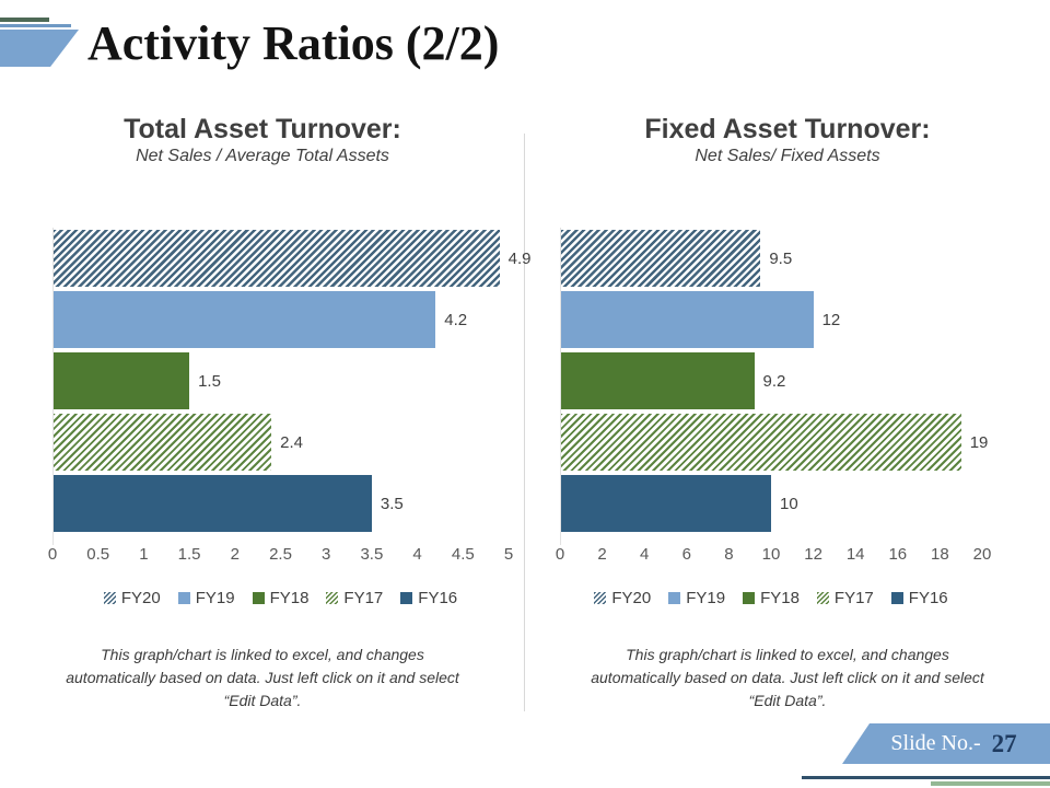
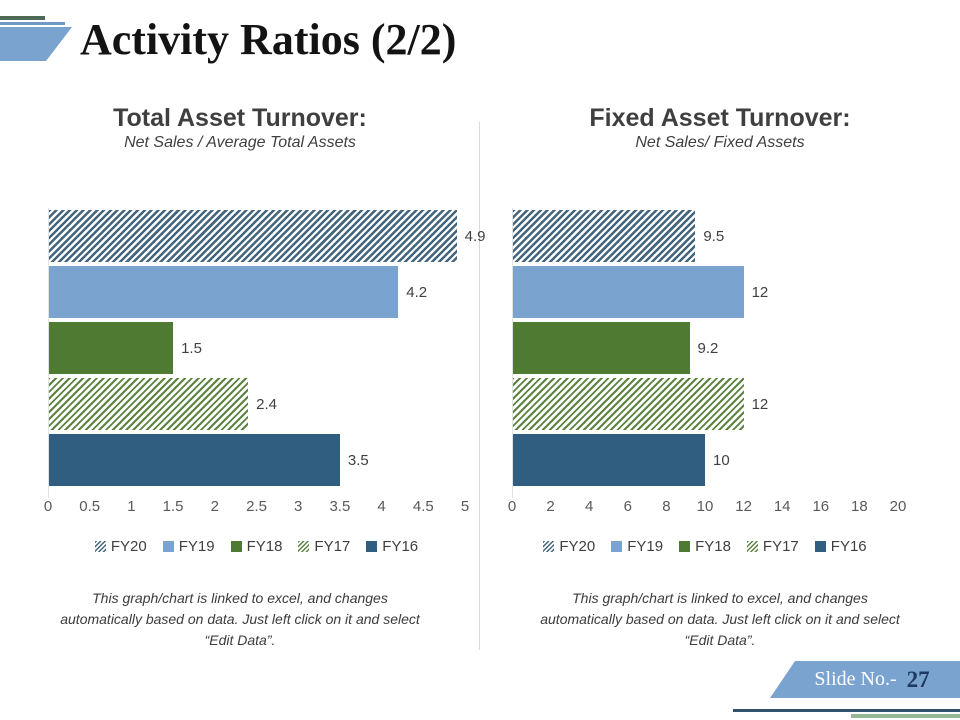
Fixed Asset Turnover:/FY17: 19 -> 12
